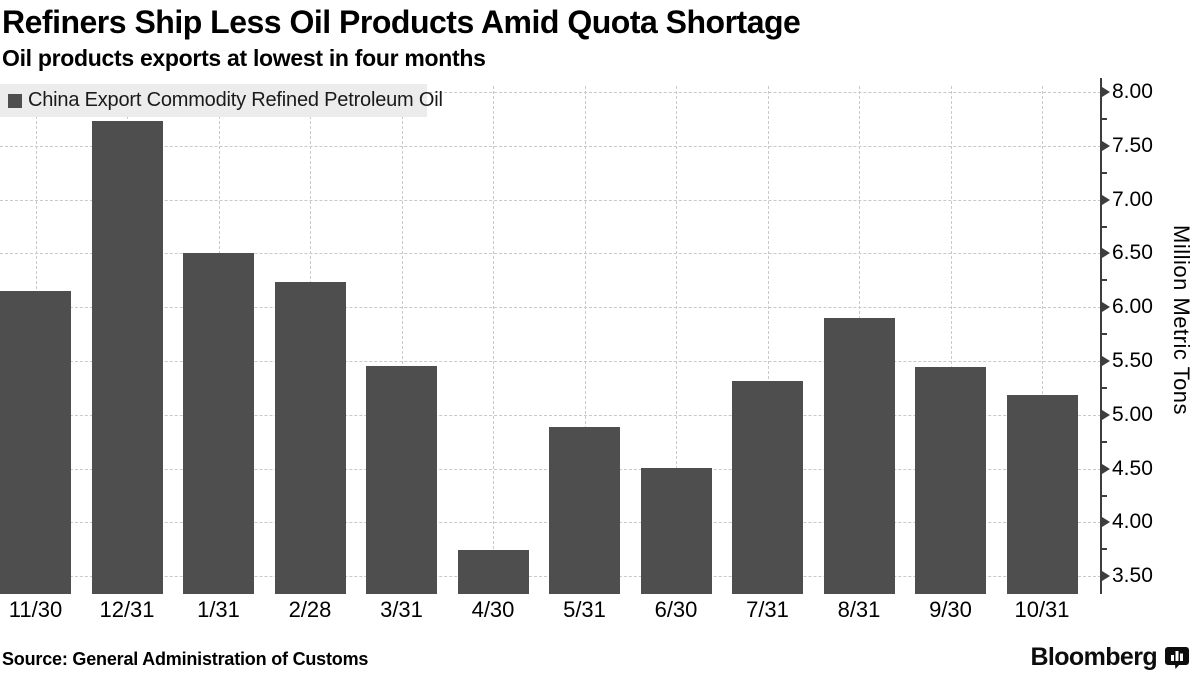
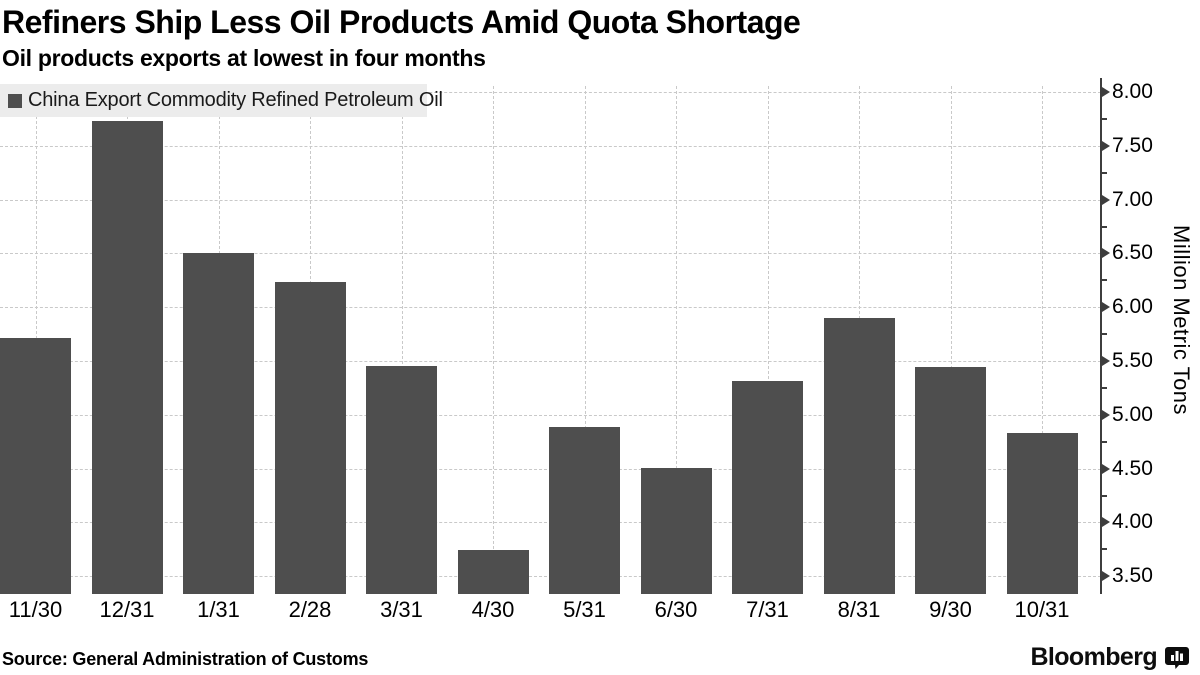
11/30: 6.15 -> 5.71
10/31: 5.18 -> 4.83
